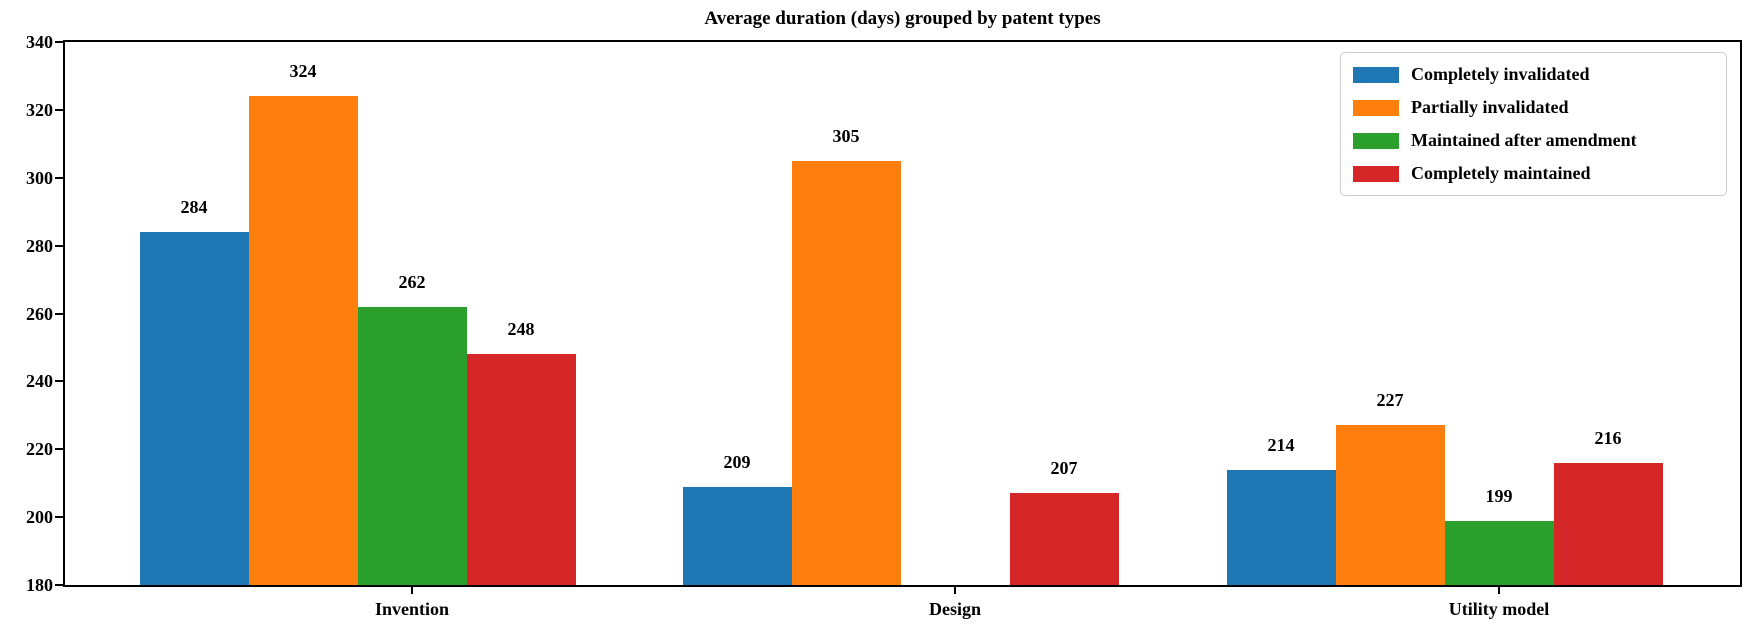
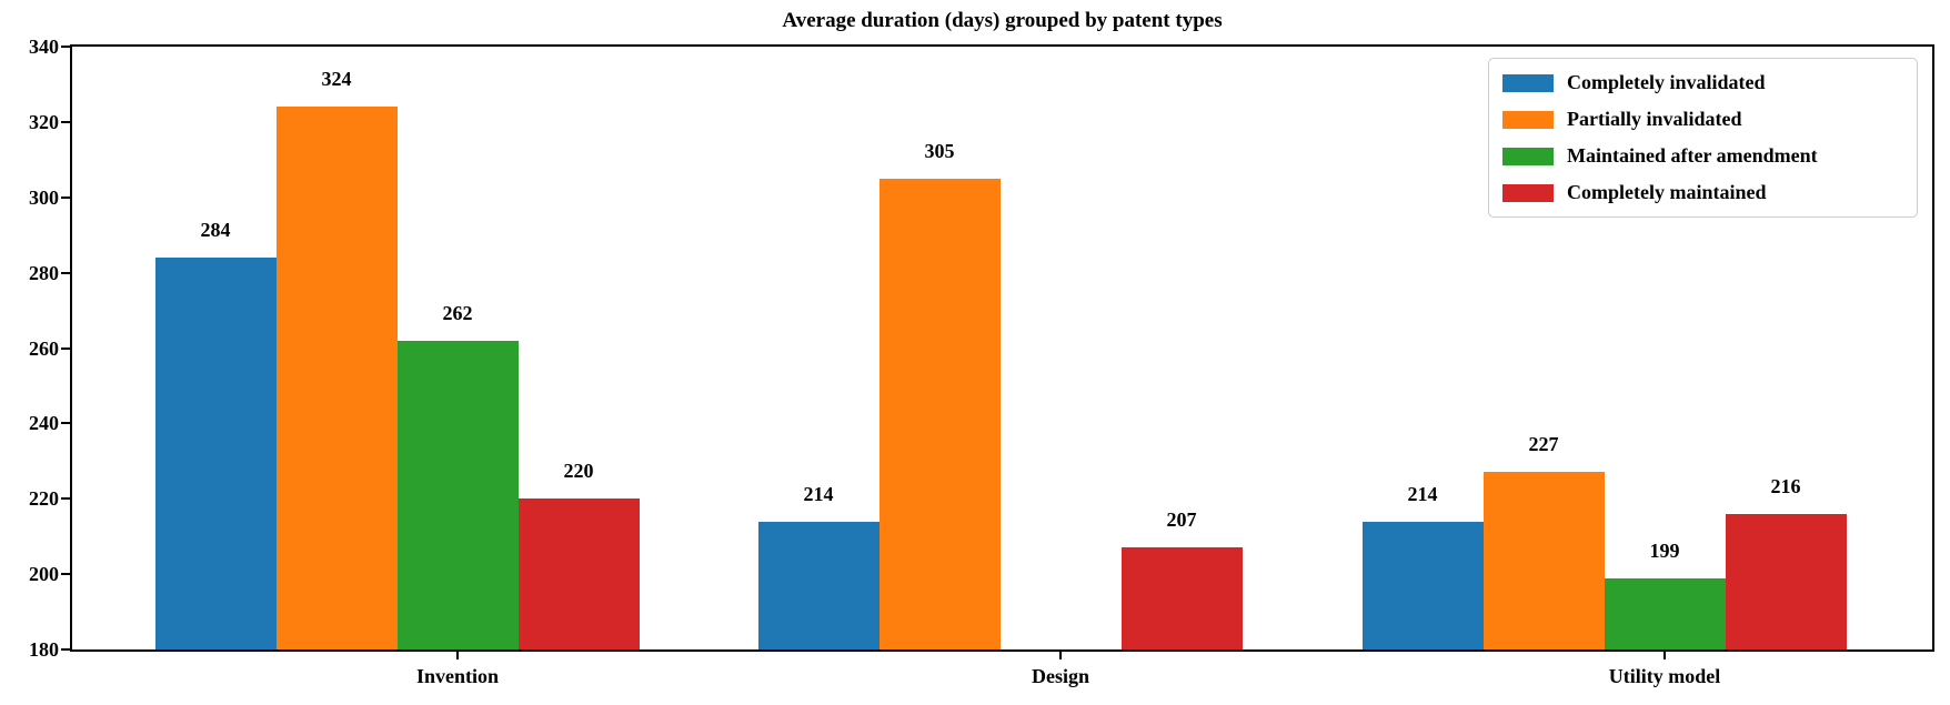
Completely maintained/Invention: 248 -> 220
Completely invalidated/Design: 209 -> 214
